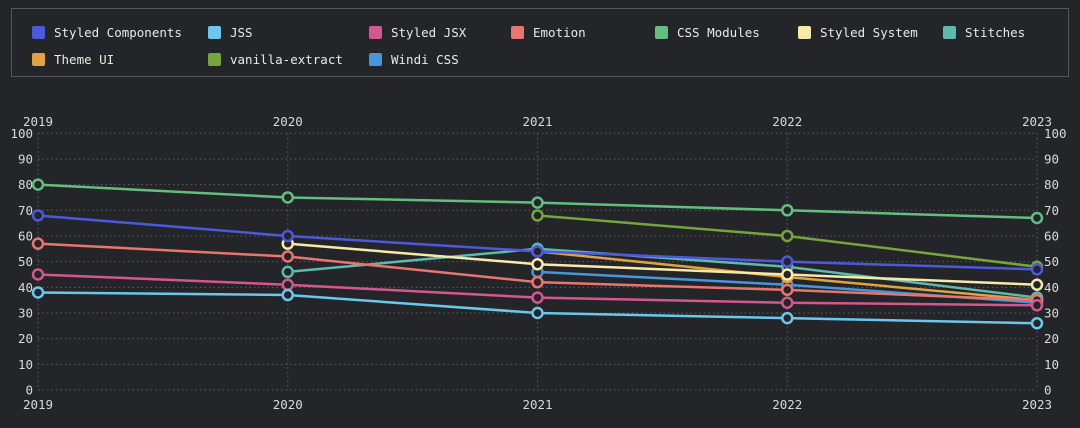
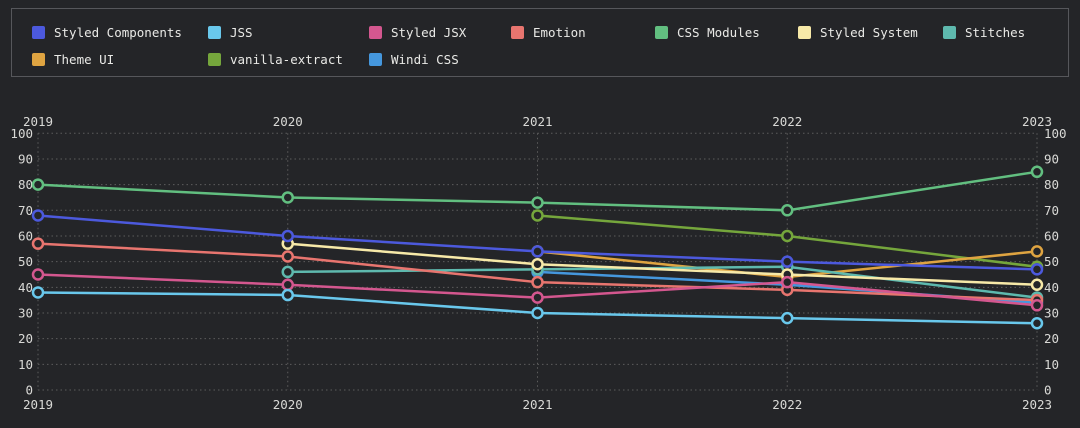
Stitches/2021: 55 -> 47
Styled JSX/2022: 34 -> 42
CSS Modules/2023: 67 -> 85
Theme UI/2023: 35 -> 54
